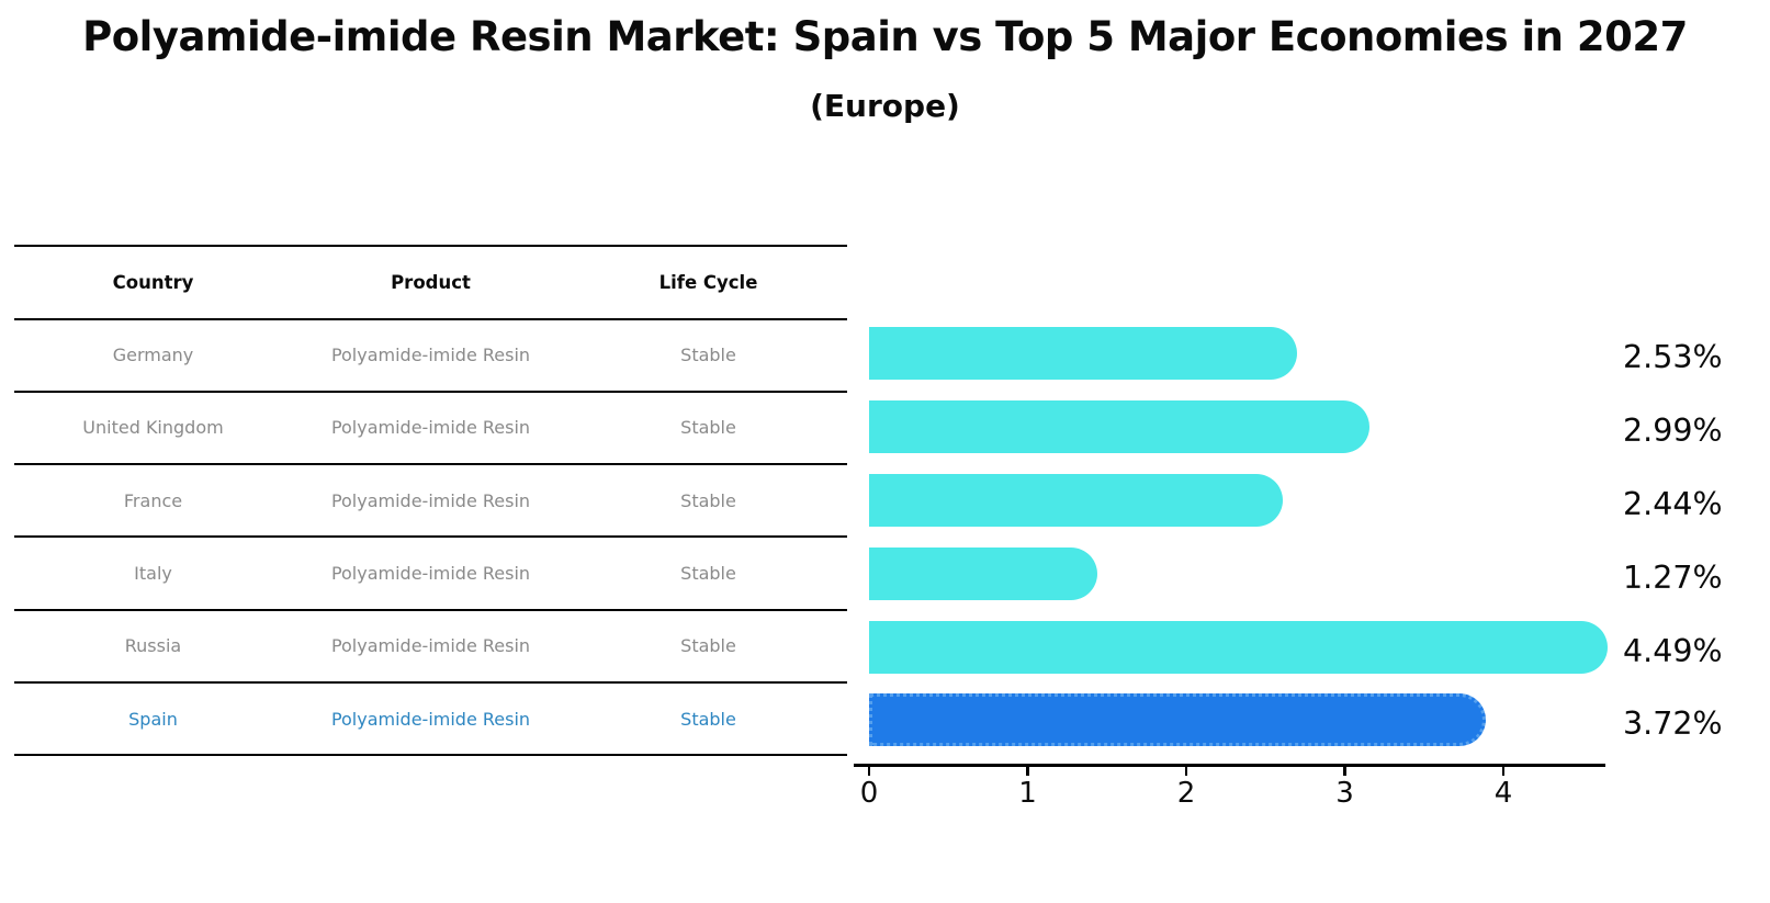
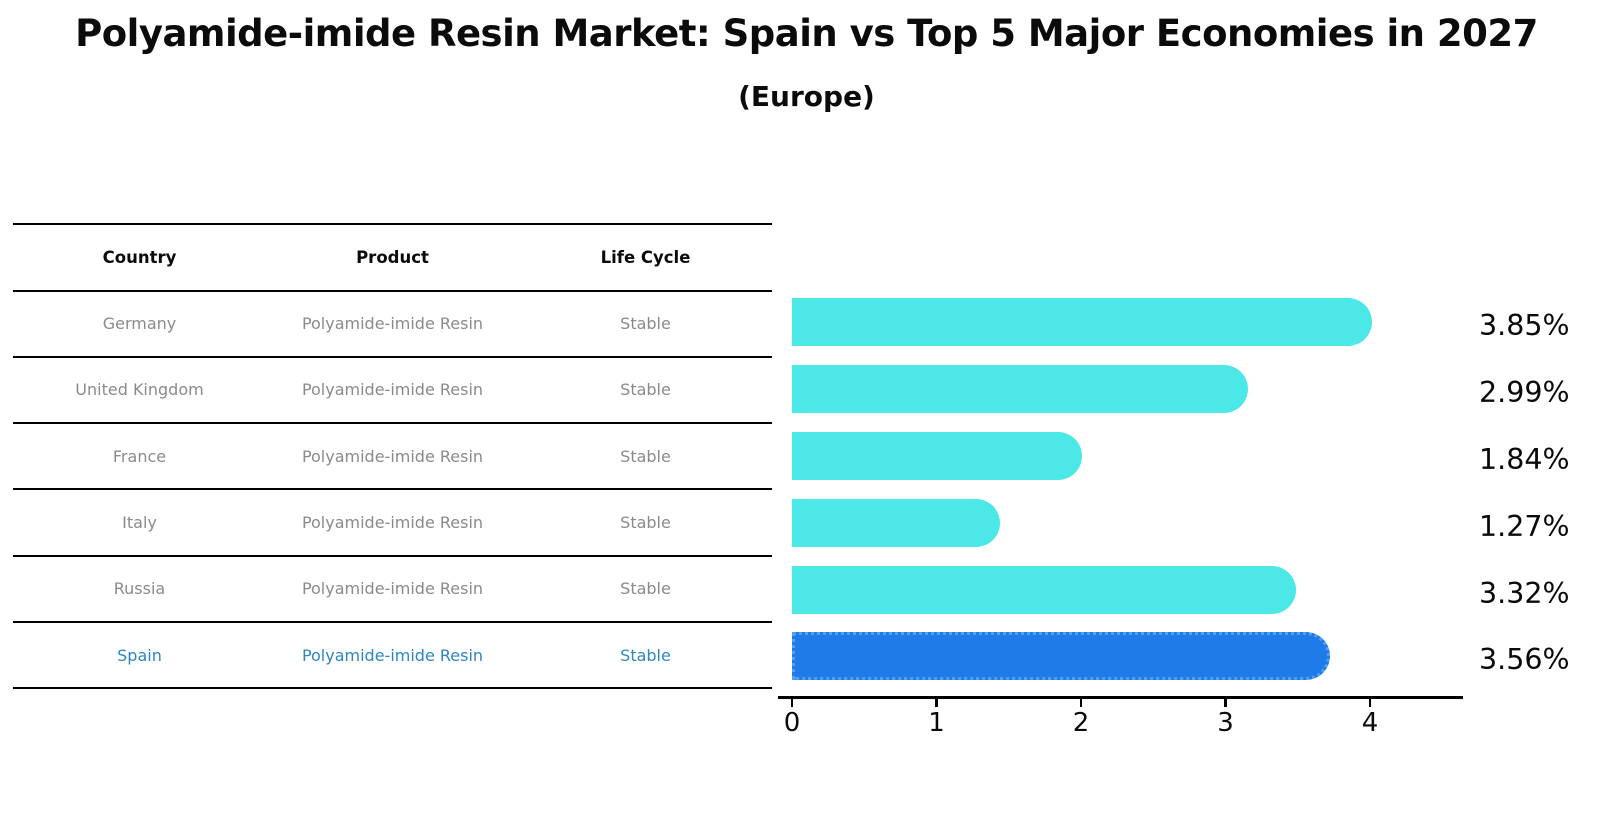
Germany: 2.53% -> 3.85%
France: 2.44% -> 1.84%
Russia: 4.49% -> 3.32%
Spain: 3.72% -> 3.56%
